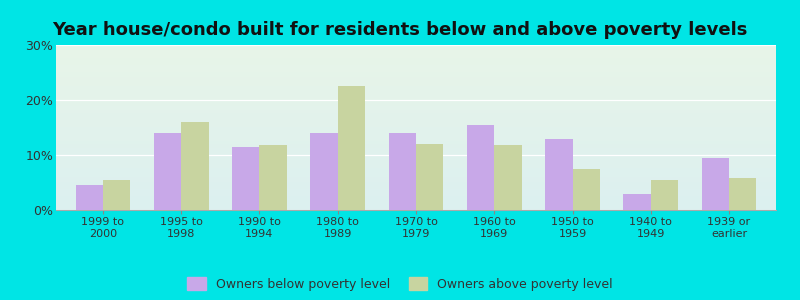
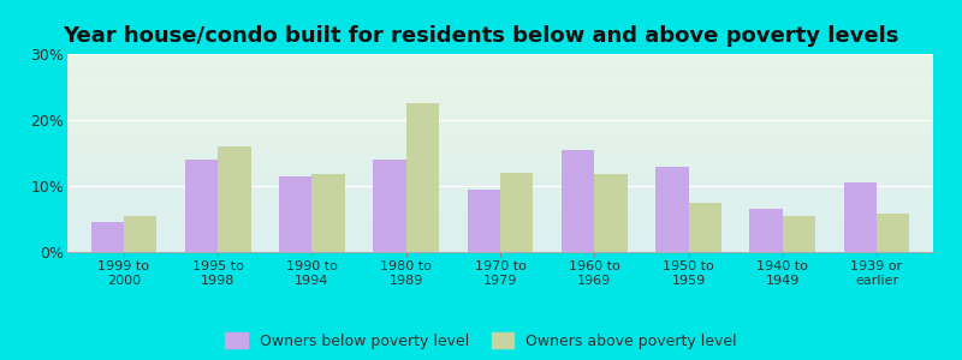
Owners below poverty level/1970 to 1979: 14.0% -> 9.5%
Owners below poverty level/1940 to 1949: 3.0% -> 6.5%
Owners below poverty level/1939 or earlier: 9.4% -> 10.5%
